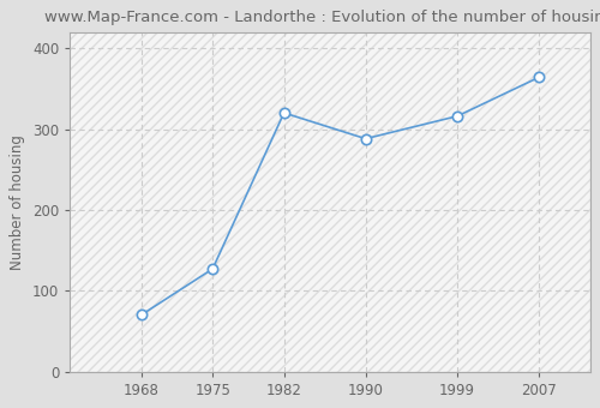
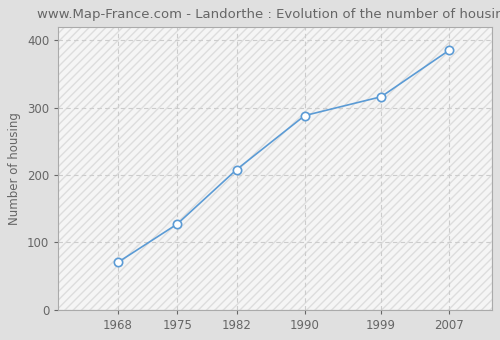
1982: 320 -> 208
2007: 364 -> 385
